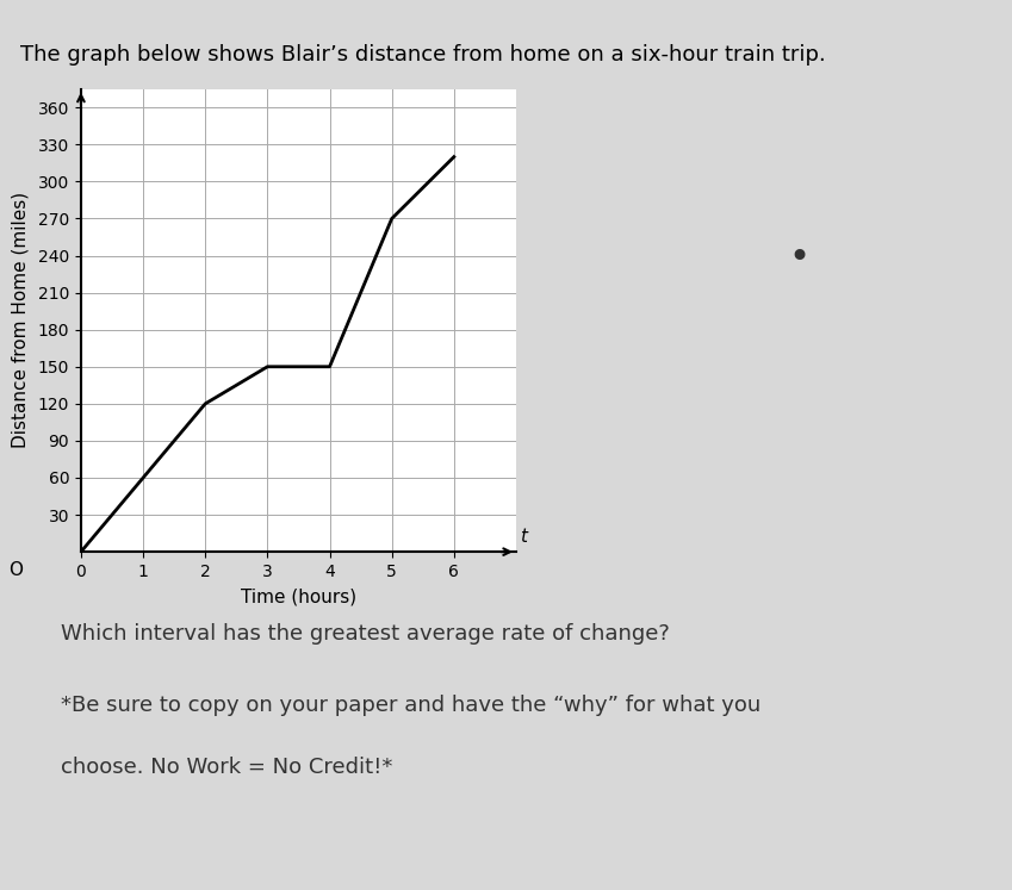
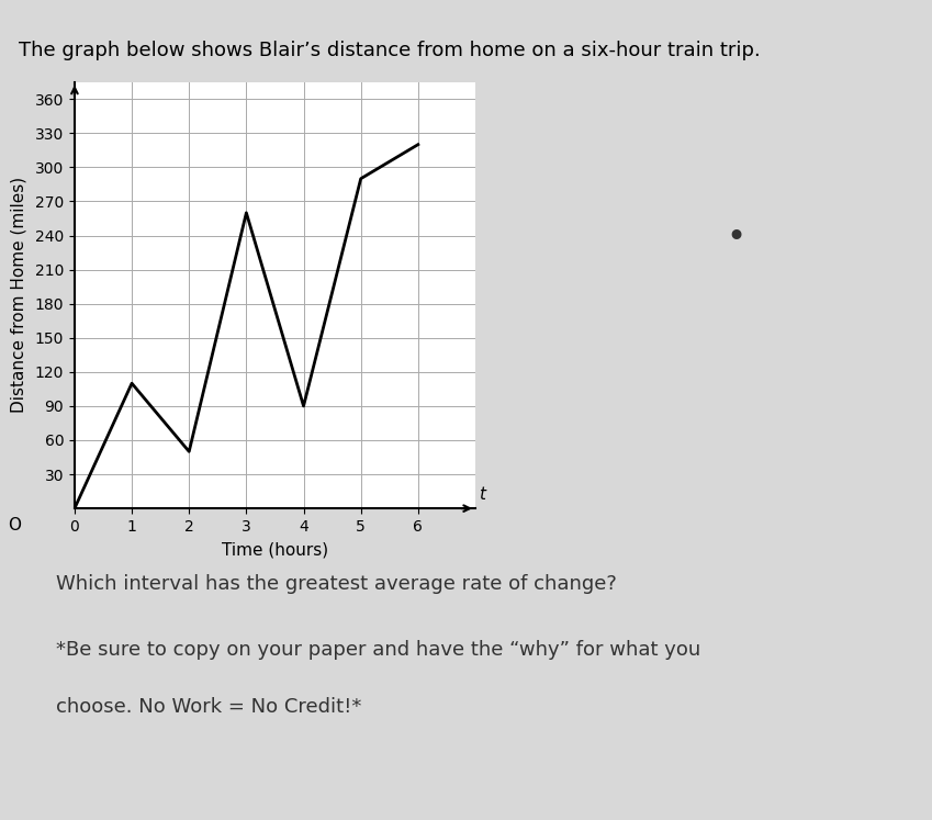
1: 60 -> 110
2: 120 -> 50
3: 150 -> 260
4: 150 -> 90
5: 270 -> 290
